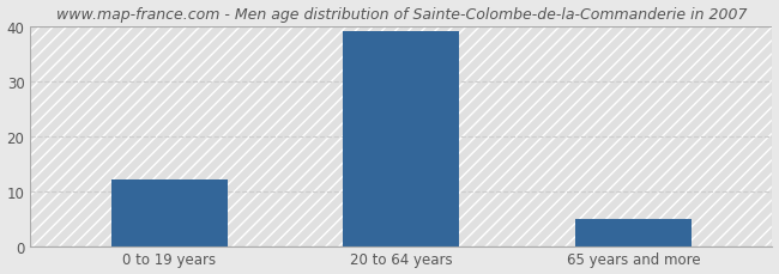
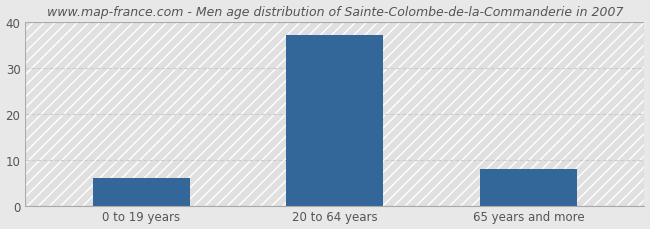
0 to 19 years: 12 -> 6
20 to 64 years: 39 -> 37
65 years and more: 5 -> 8
